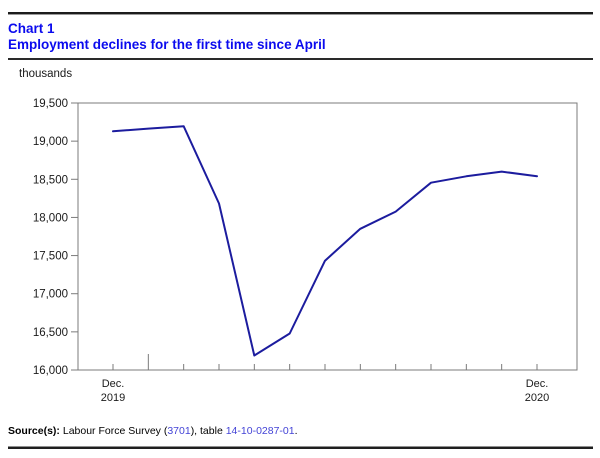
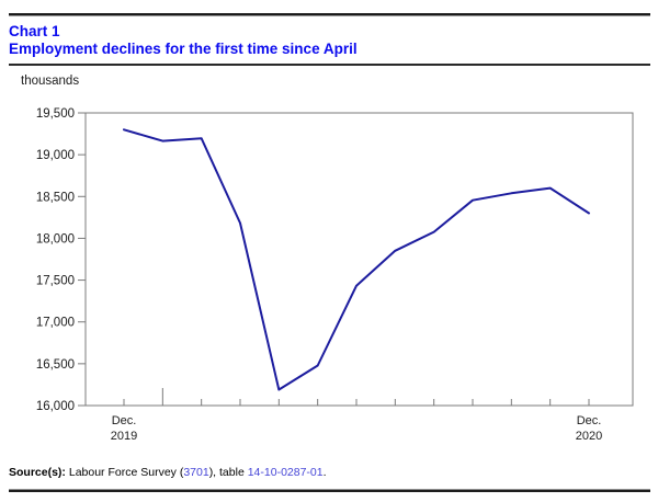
Dec. 2019: 19100 -> 19300
Dec. 2020: 18500 -> 18300
